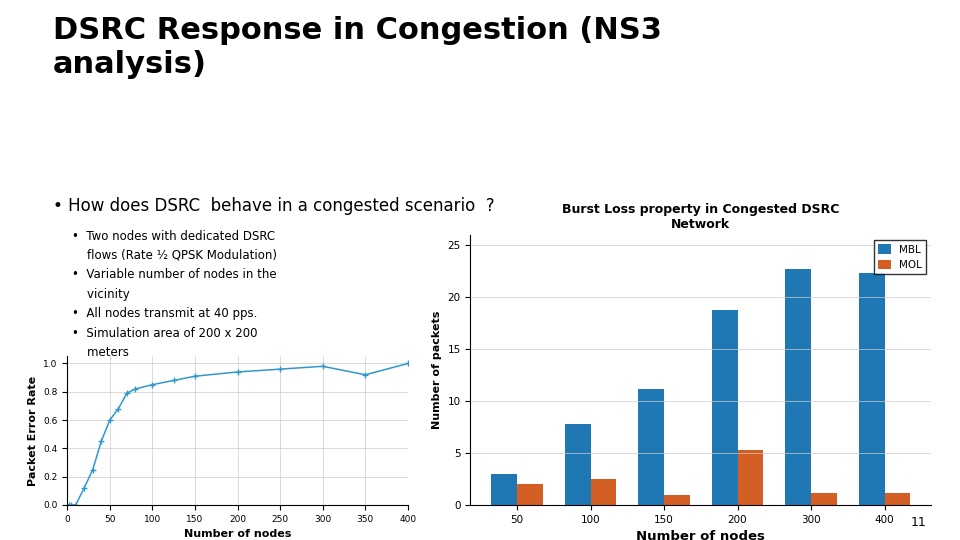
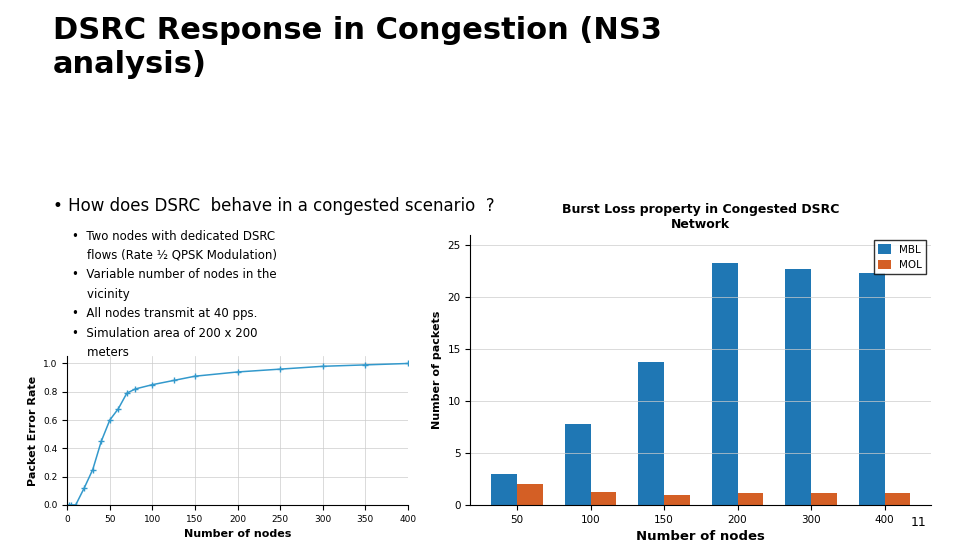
Burst Loss property in Congested DSRC Network/MOL/100: 2.5 -> 1.2
Burst Loss property in Congested DSRC Network/MBL/150: 11.2 -> 13.8
Burst Loss property in Congested DSRC Network/MBL/200: 18.8 -> 23.3
Burst Loss property in Congested DSRC Network/MOL/200: 5.3 -> 1.1
350: 0.92 -> 0.99
